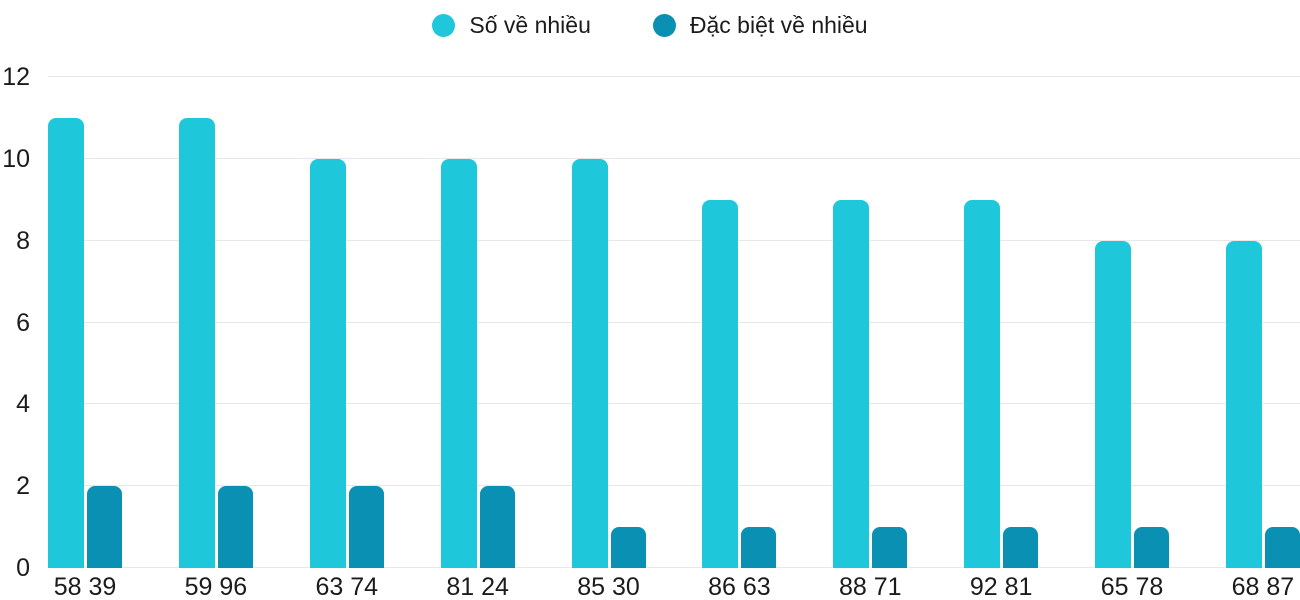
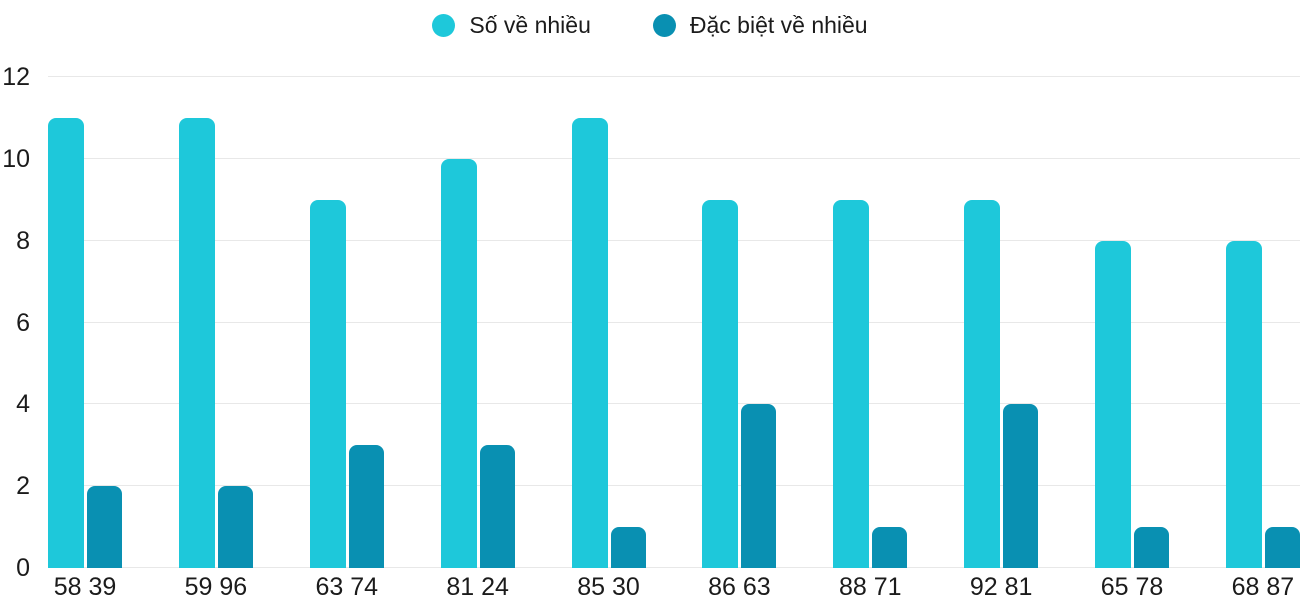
Số về nhiều/63 74: 10 -> 9
Đặc biệt về nhiều/63 74: 2 -> 3
Đặc biệt về nhiều/81 24: 2 -> 3
Số về nhiều/85 30: 10 -> 11
Đặc biệt về nhiều/86 63: 1 -> 4
Đặc biệt về nhiều/92 81: 1 -> 4
